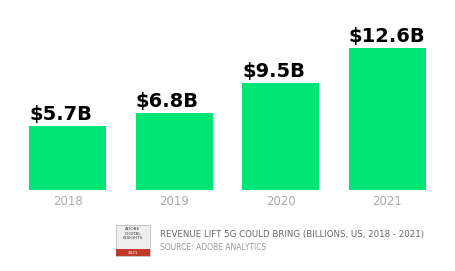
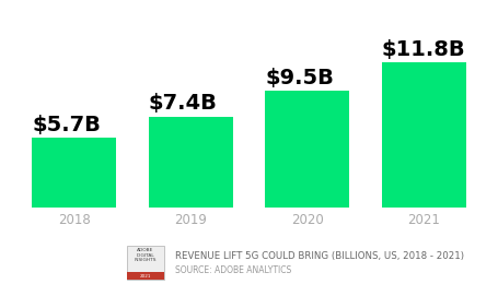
2019: $6.8B -> $7.4B
2021: $12.6B -> $11.8B
